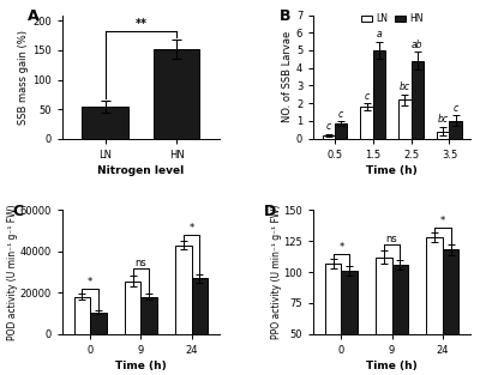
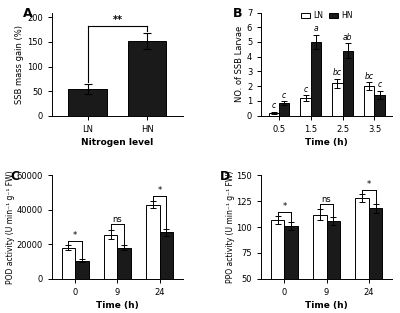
LN/1.5: 1.8 -> 1.2
LN/3.5: 0.4 -> 2.0
HN/3.5: 1.0 -> 1.4
